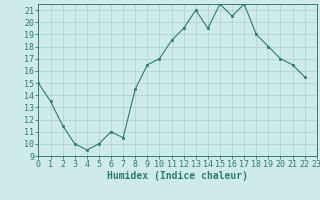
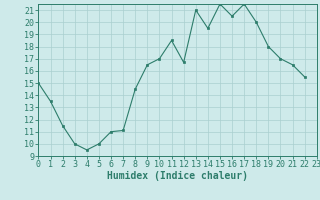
7: 10.5 -> 11.1
12: 19.5 -> 16.7
18: 19.0 -> 20.0
